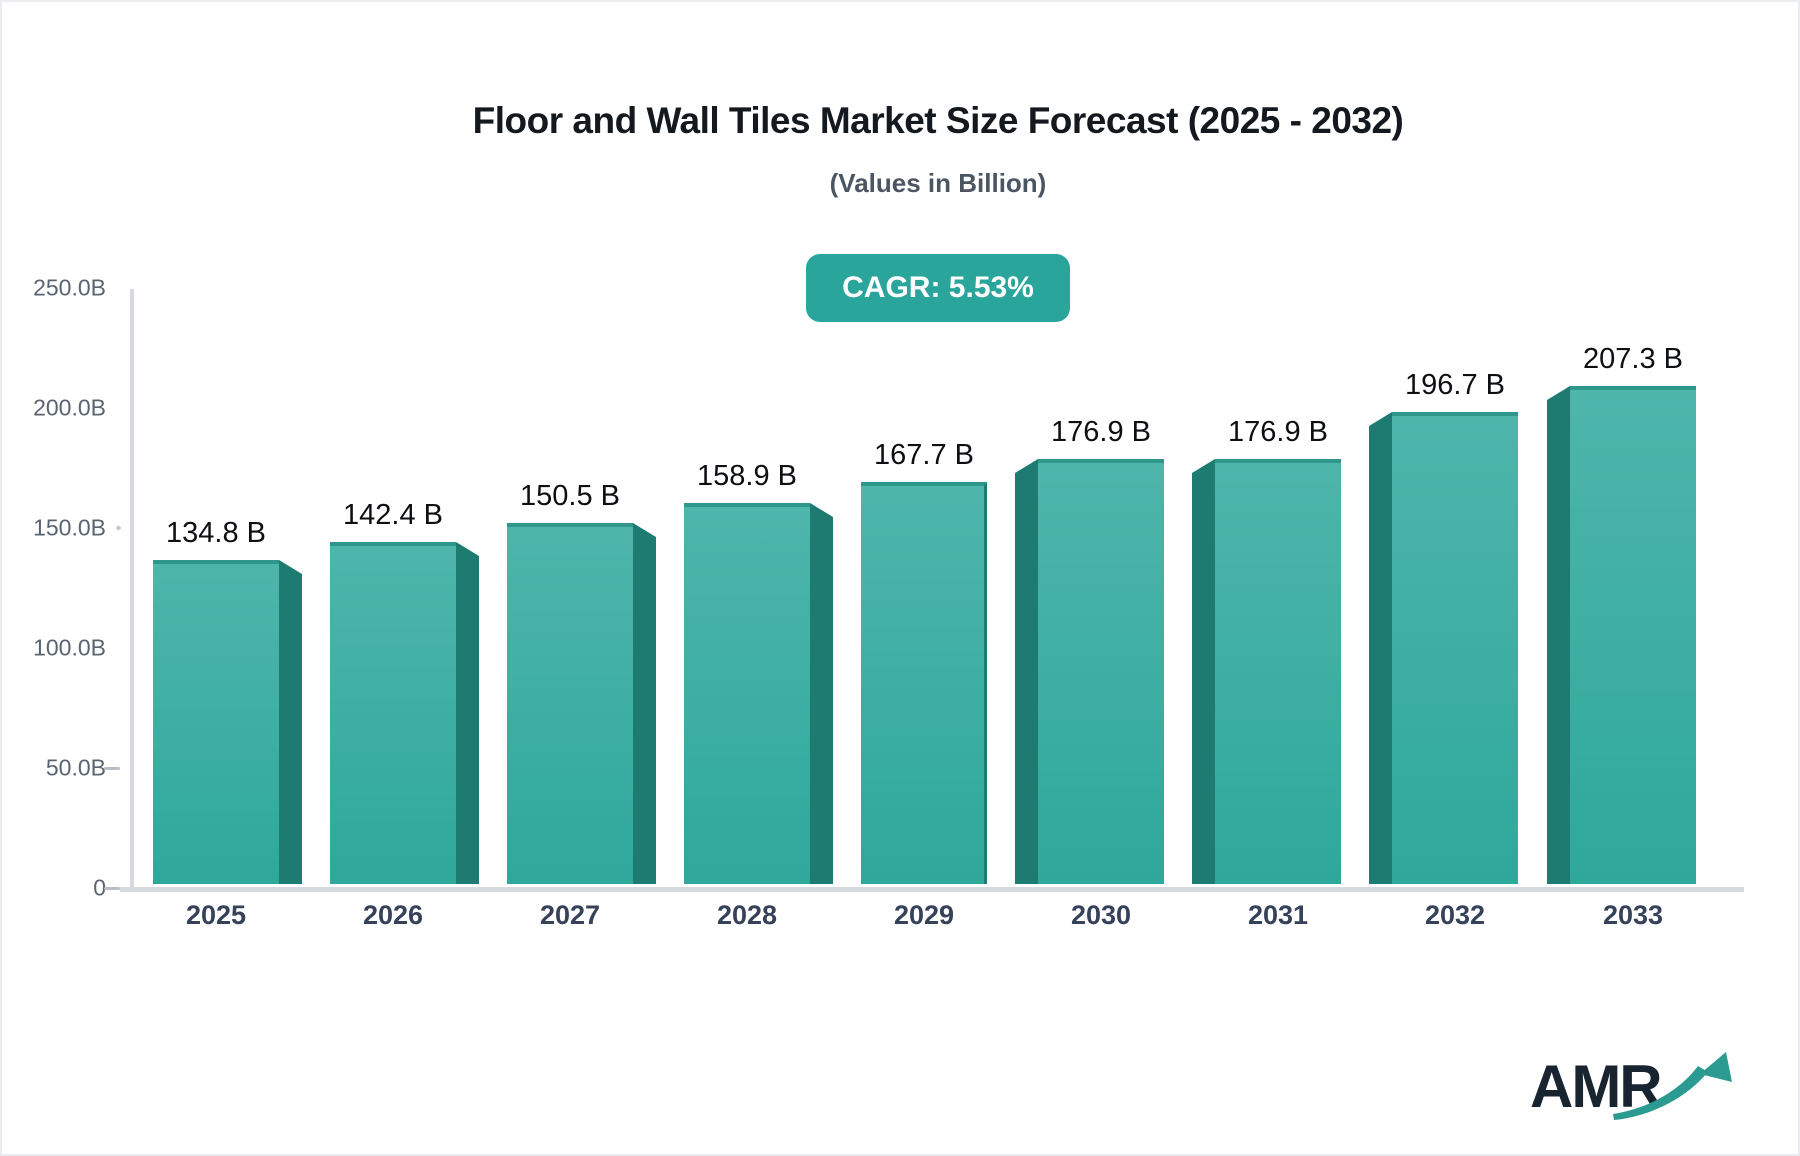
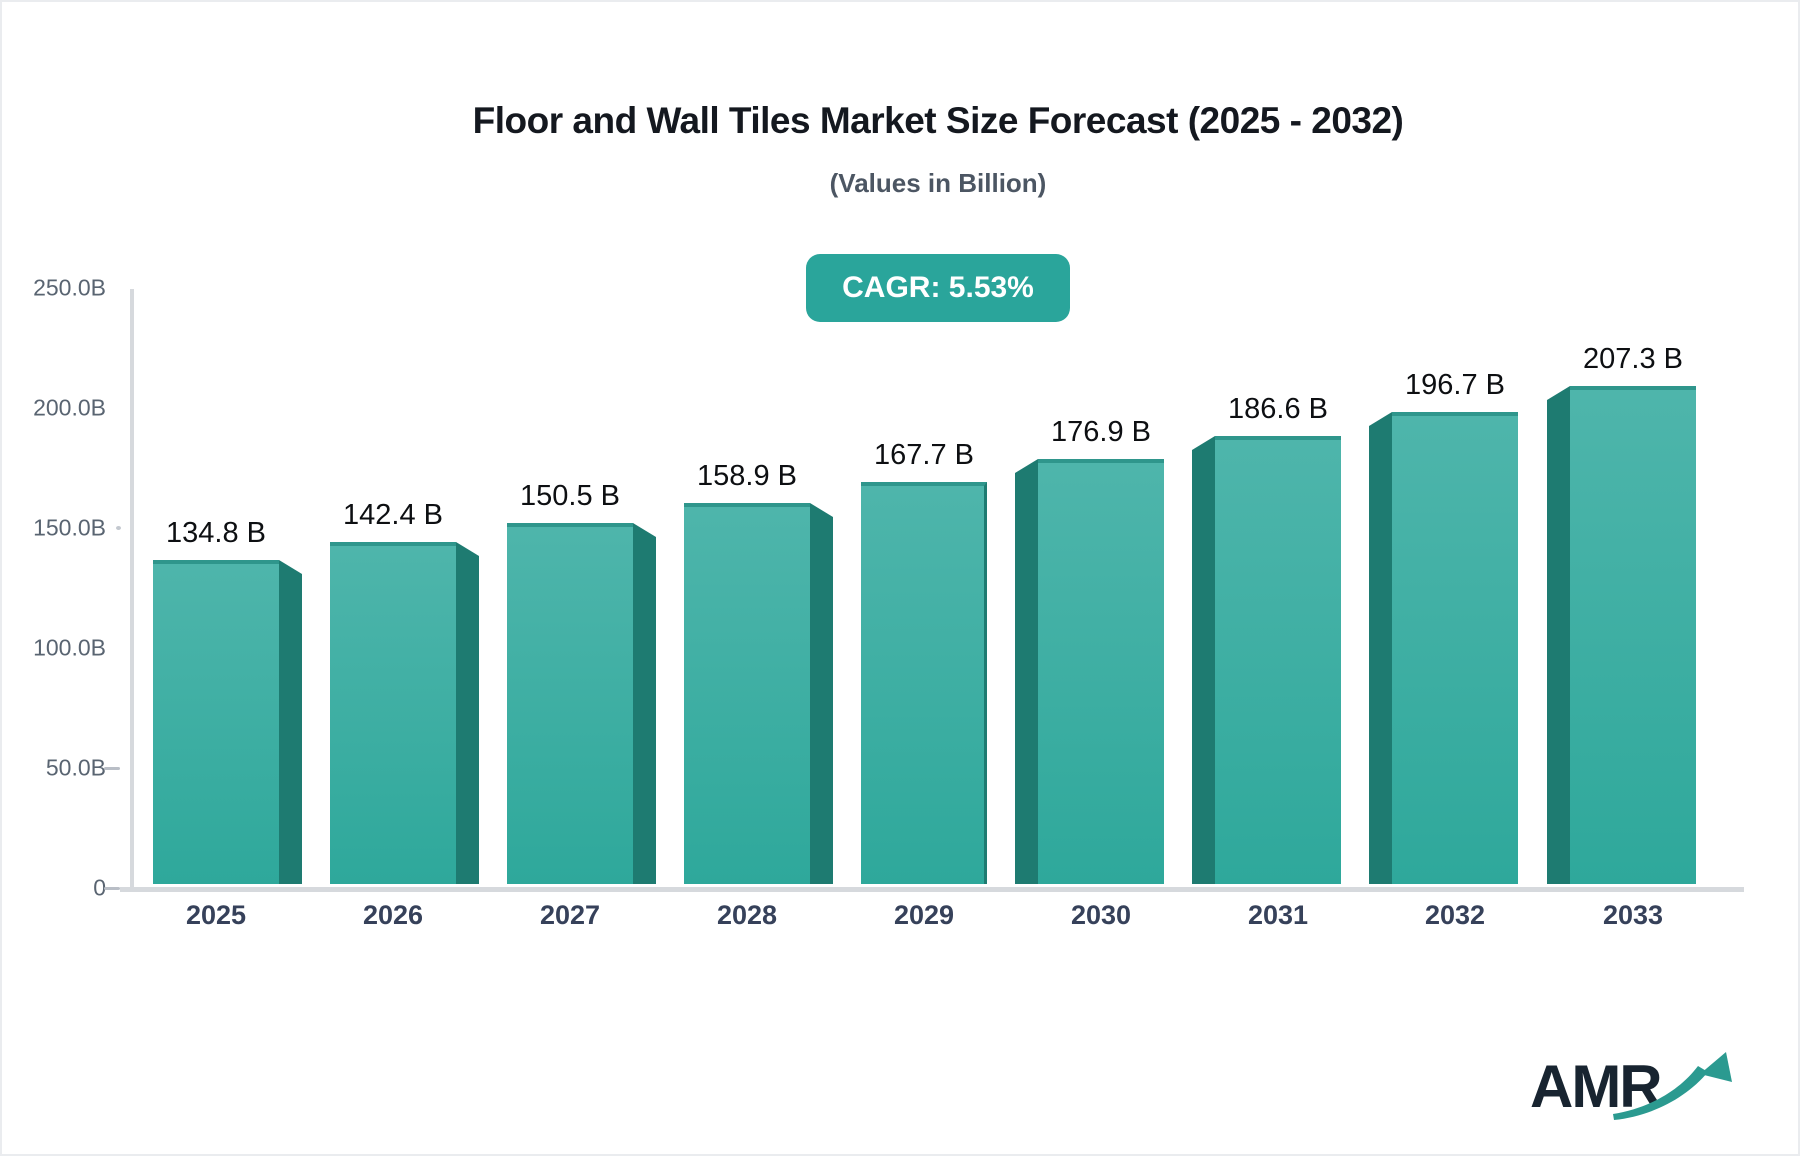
2031: 176.9 -> 186.6
